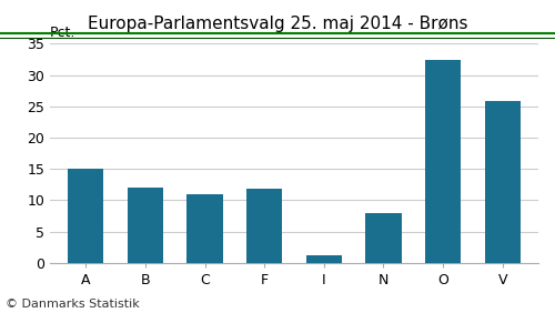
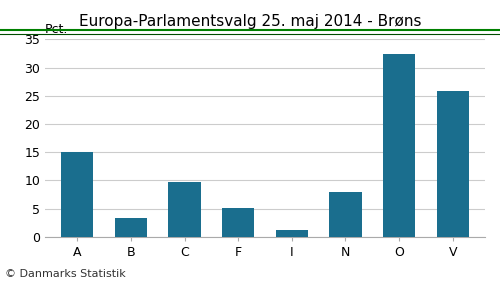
B: 12.0 -> 3.3
C: 11.0 -> 9.7
F: 11.8 -> 5.2
